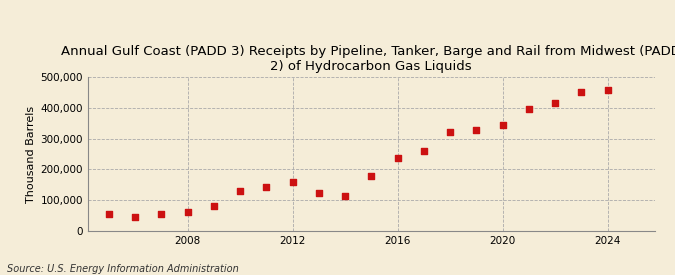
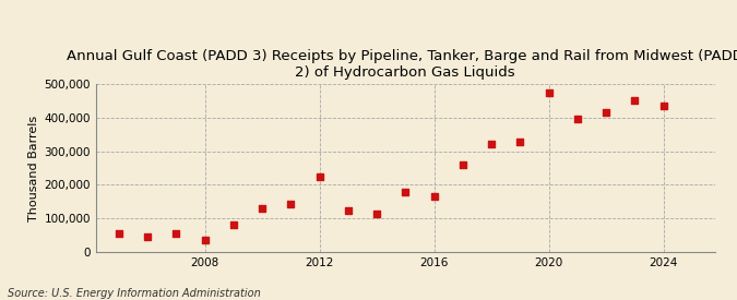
2008: 63,000 -> 35,000
2012: 158,000 -> 225,000
2016: 237,000 -> 165,000
2020: 345,000 -> 475,000
2024: 458,000 -> 435,000
